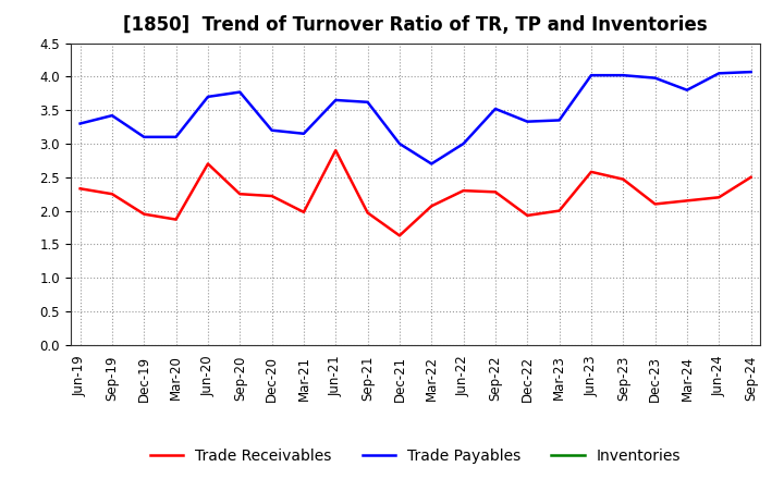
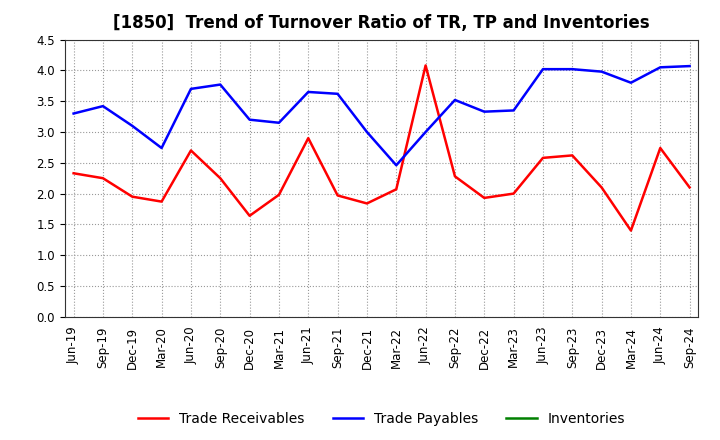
Trade Payables/Mar-20: 3.10 -> 2.74
Trade Receivables/Dec-20: 2.22 -> 1.64
Trade Receivables/Dec-21: 1.63 -> 1.84
Trade Payables/Mar-22: 2.70 -> 2.46
Trade Receivables/Jun-22: 2.30 -> 4.08
Trade Receivables/Sep-23: 2.47 -> 2.62
Trade Receivables/Mar-24: 2.15 -> 1.40
Trade Receivables/Jun-24: 2.20 -> 2.74
Trade Receivables/Sep-24: 2.50 -> 2.10
